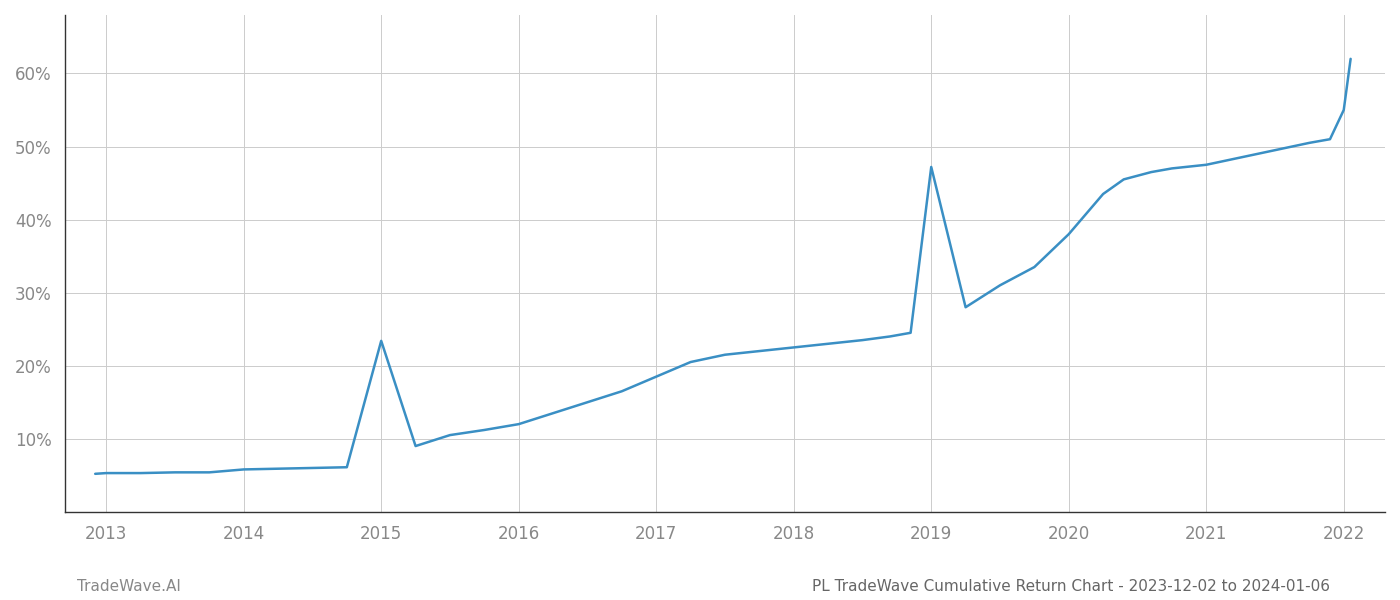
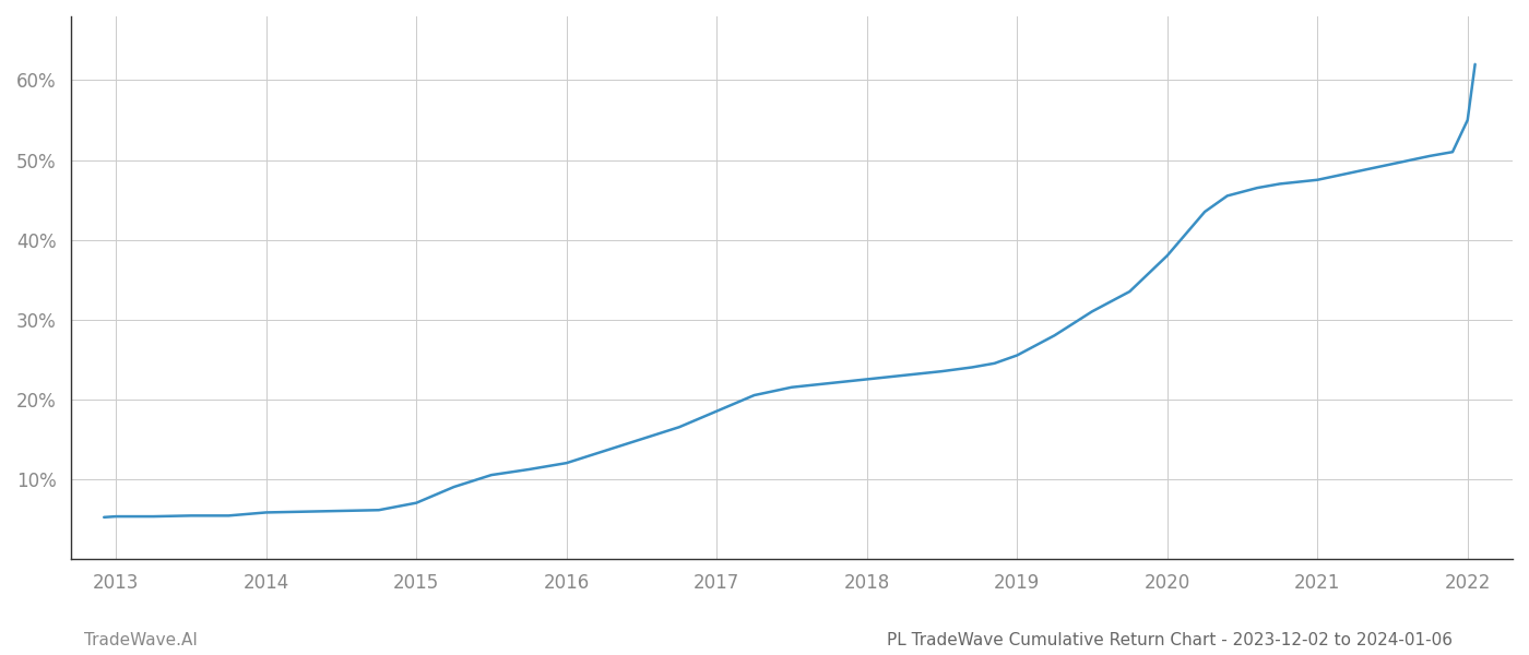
2015: 23.4% -> 7.0%
2019: 47.2% -> 25.5%
